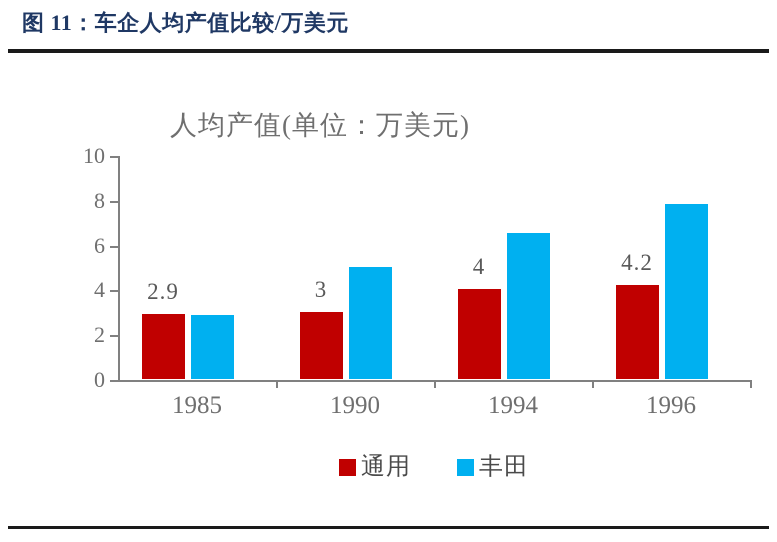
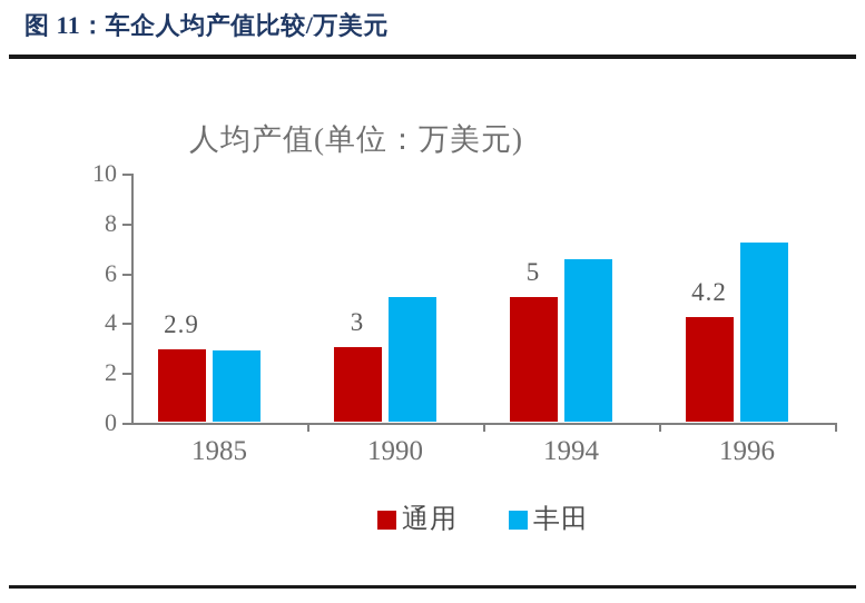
通用/1994: 4 -> 5
丰田/1996: 7.8 -> 7.2
